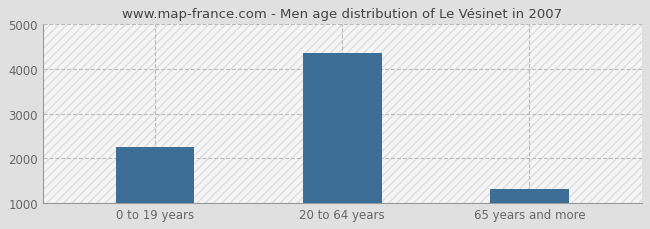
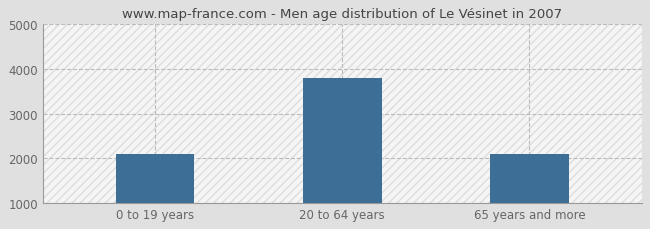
0 to 19 years: 2250 -> 2100
20 to 64 years: 4350 -> 3800
65 years and more: 1320 -> 2100
